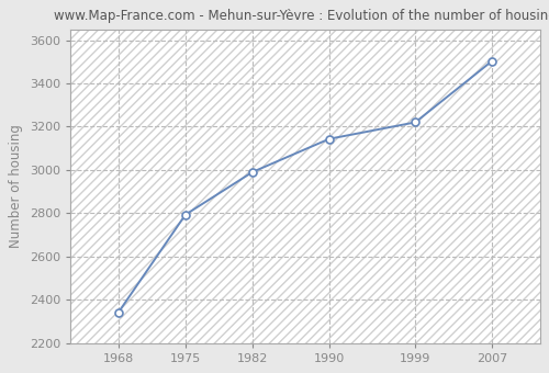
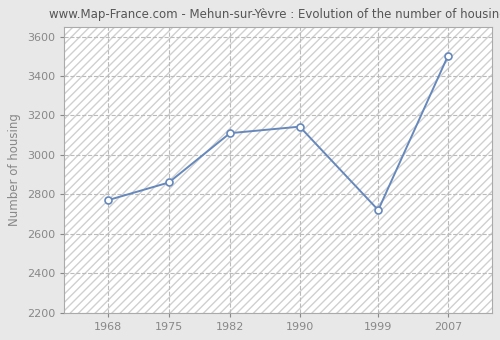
1968: 2340 -> 2770
1975: 2790 -> 2860
1982: 2990 -> 3110
1999: 3220 -> 2720
